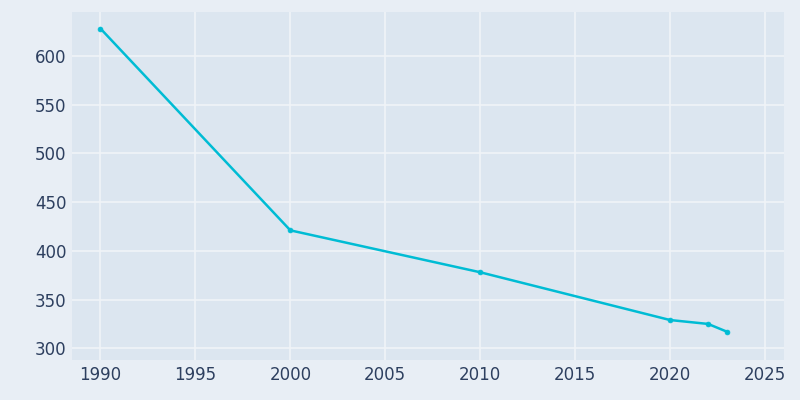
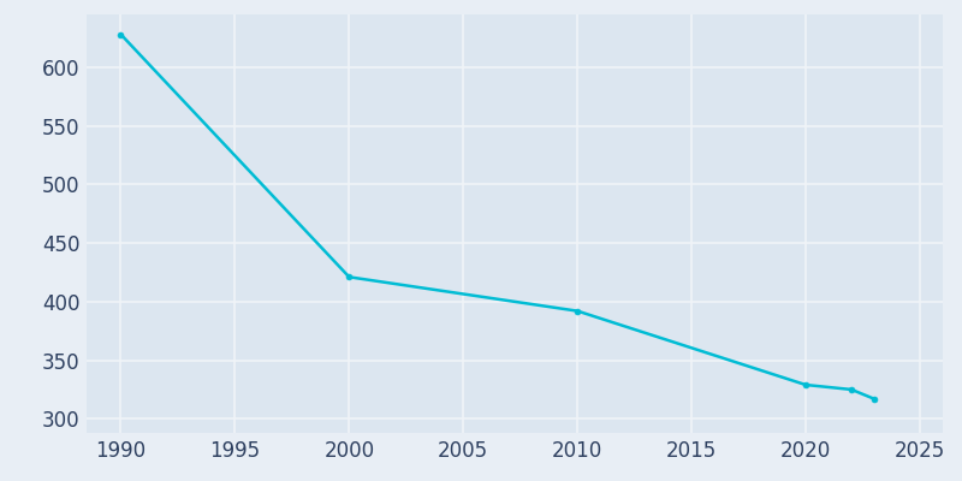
2010: 378 -> 392
